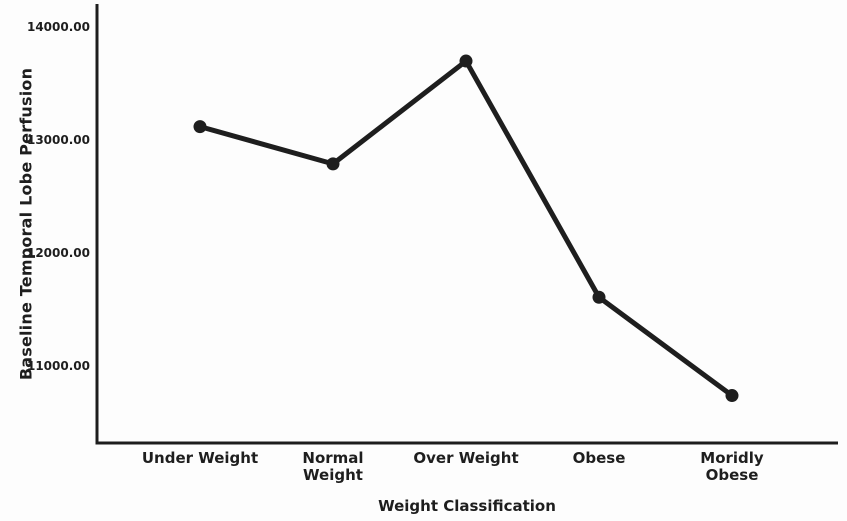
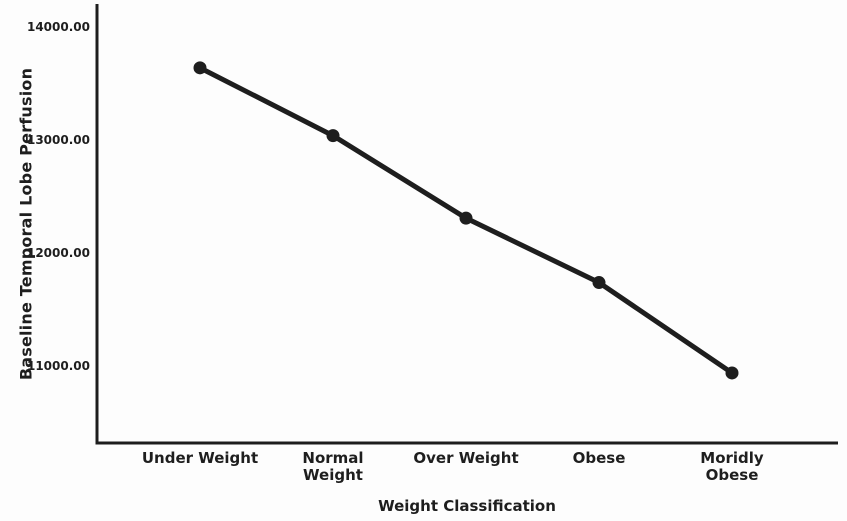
Under Weight: 13120 -> 13640
Normal Weight: 12790 -> 13040
Over Weight: 13700 -> 12310
Obese: 11610 -> 11740
Moridly Obese: 10740 -> 10940
